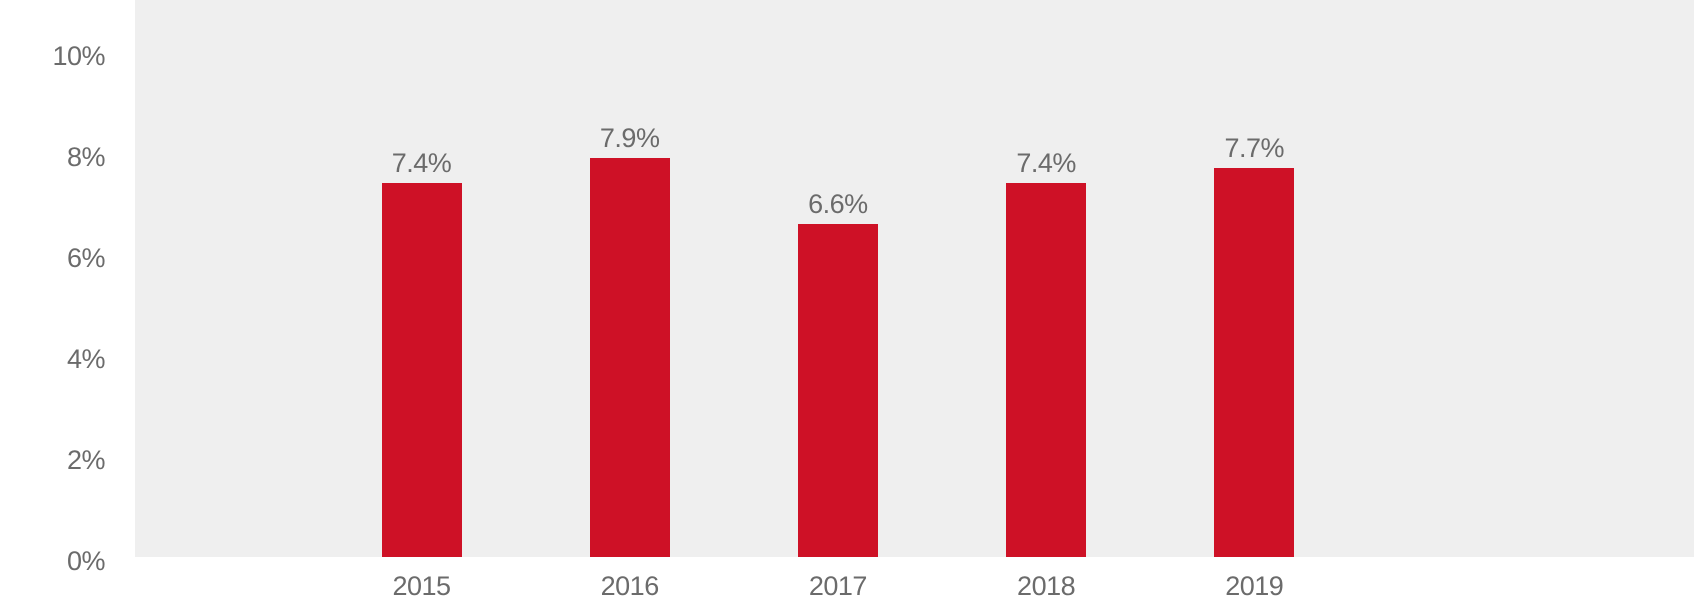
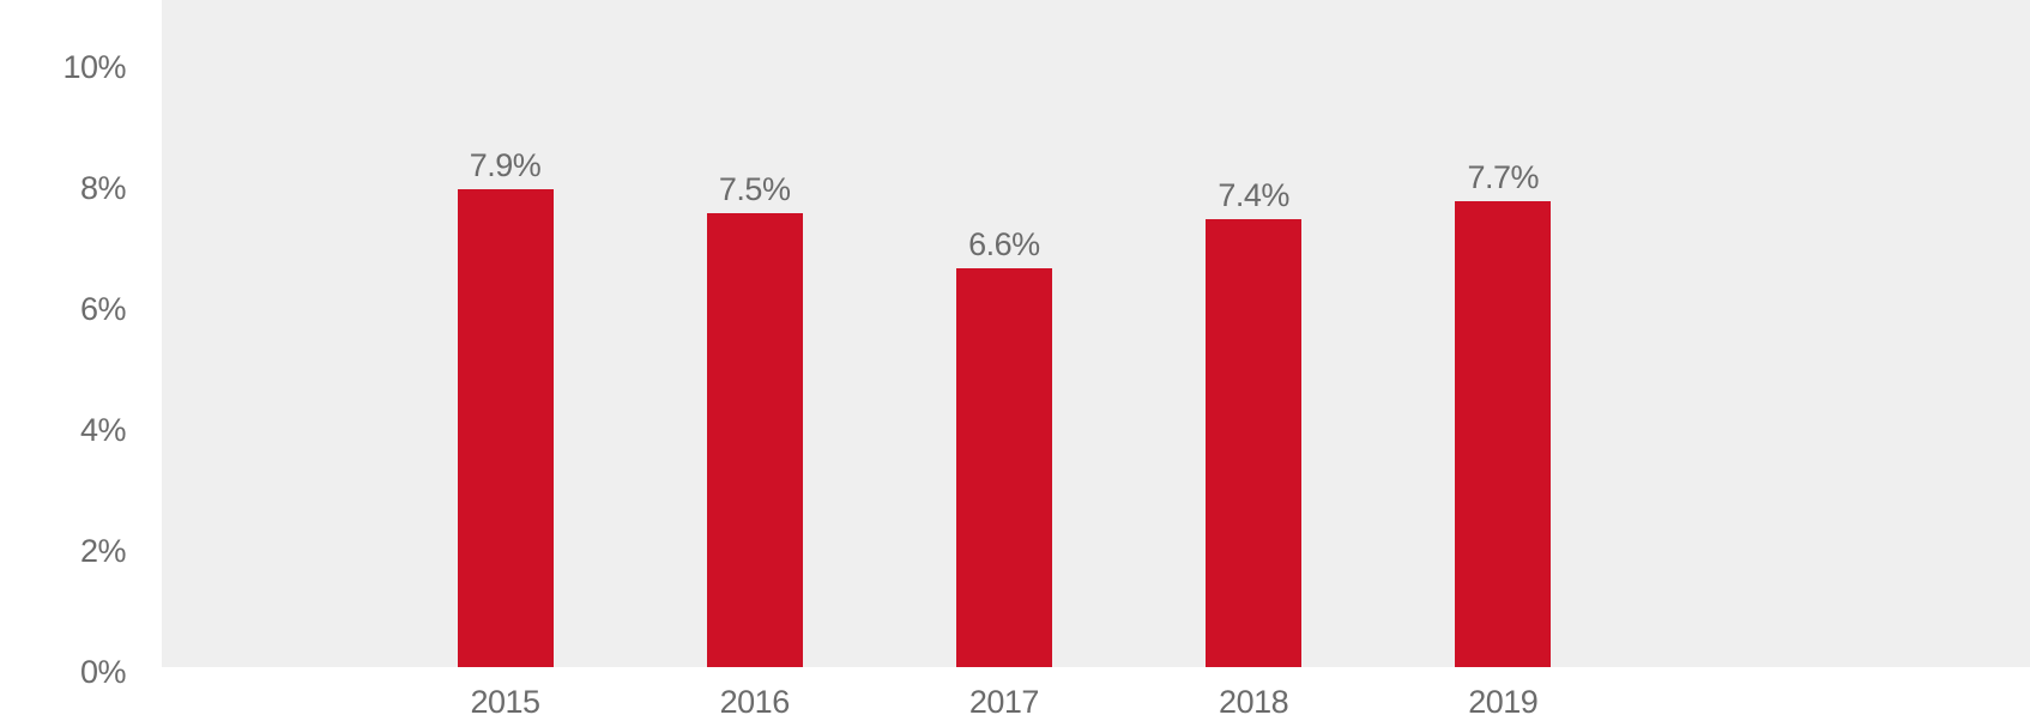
2015: 7.4% -> 7.9%
2016: 7.9% -> 7.5%
